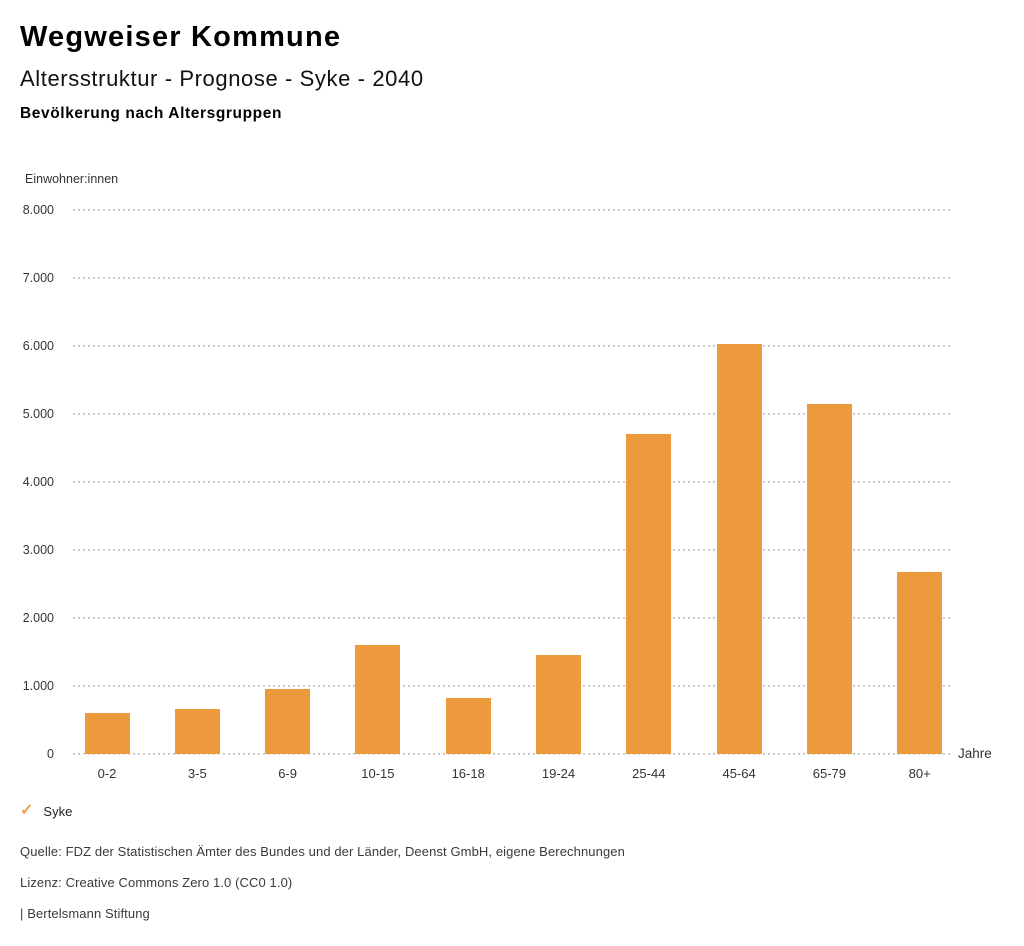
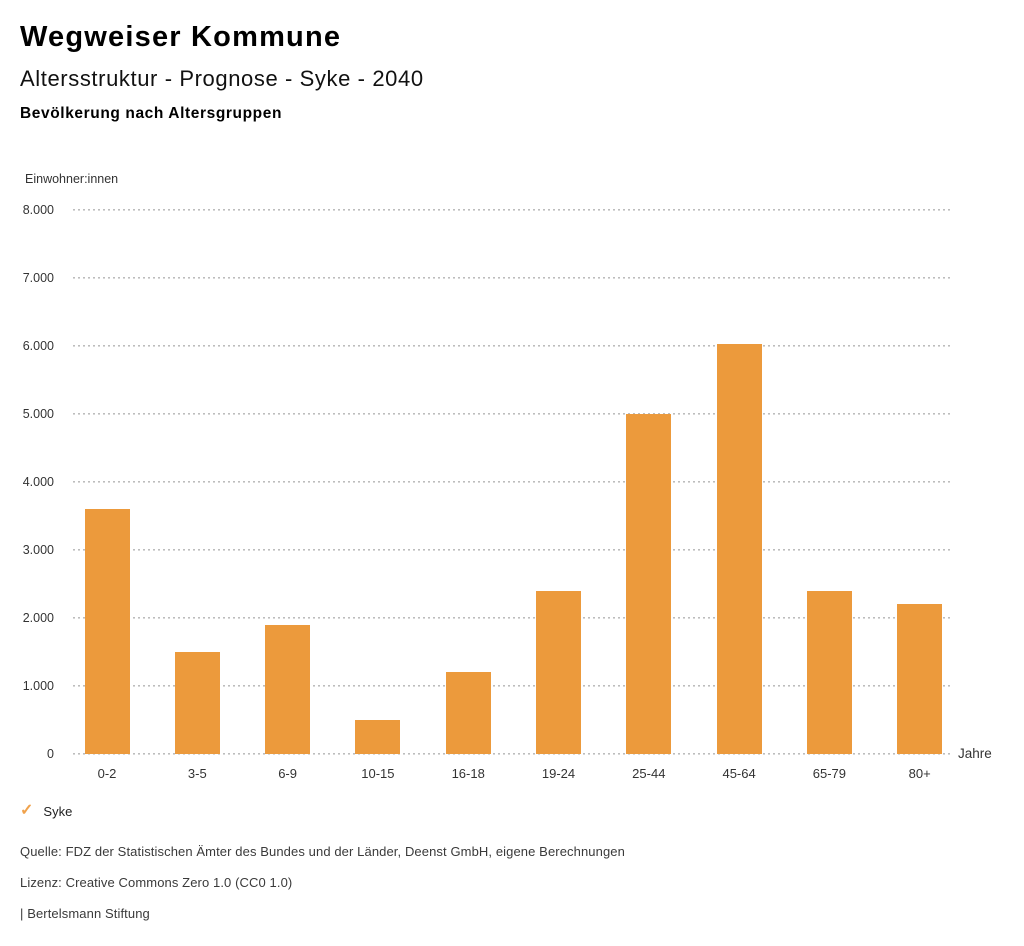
0-2: 600 -> 3600
3-5: 700 -> 1500
6-9: 1000 -> 1900
10-15: 1600 -> 500
16-18: 800 -> 1200
19-24: 1400 -> 2400
25-44: 4700 -> 5000
65-79: 5200 -> 2400
80+: 2700 -> 2200
